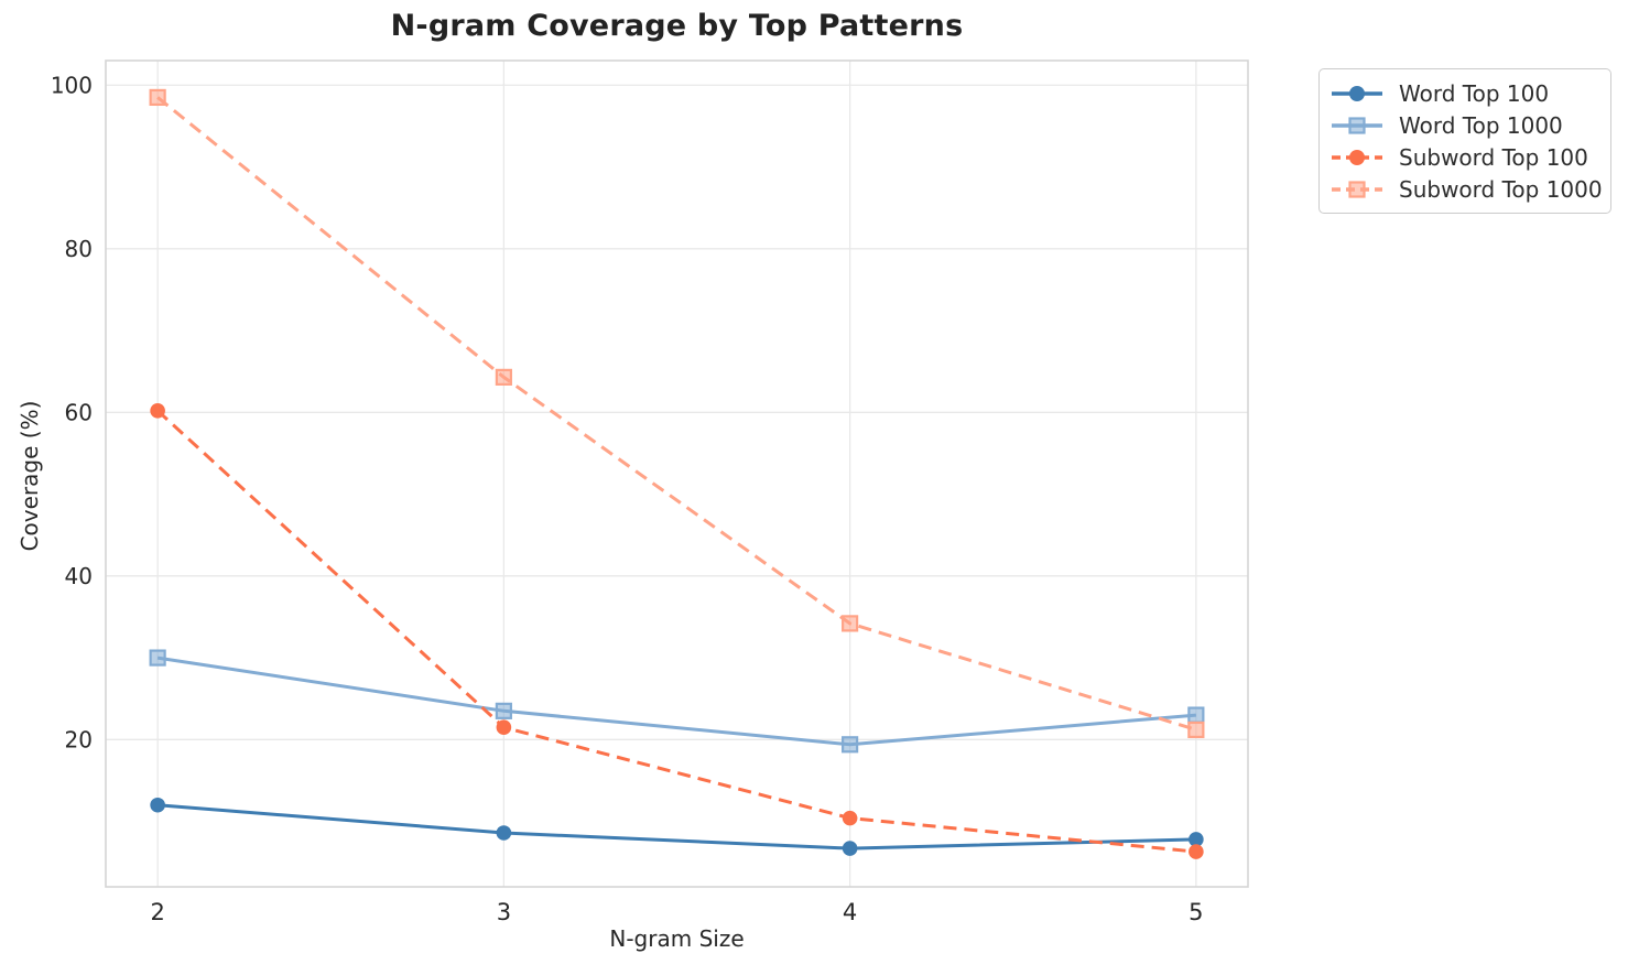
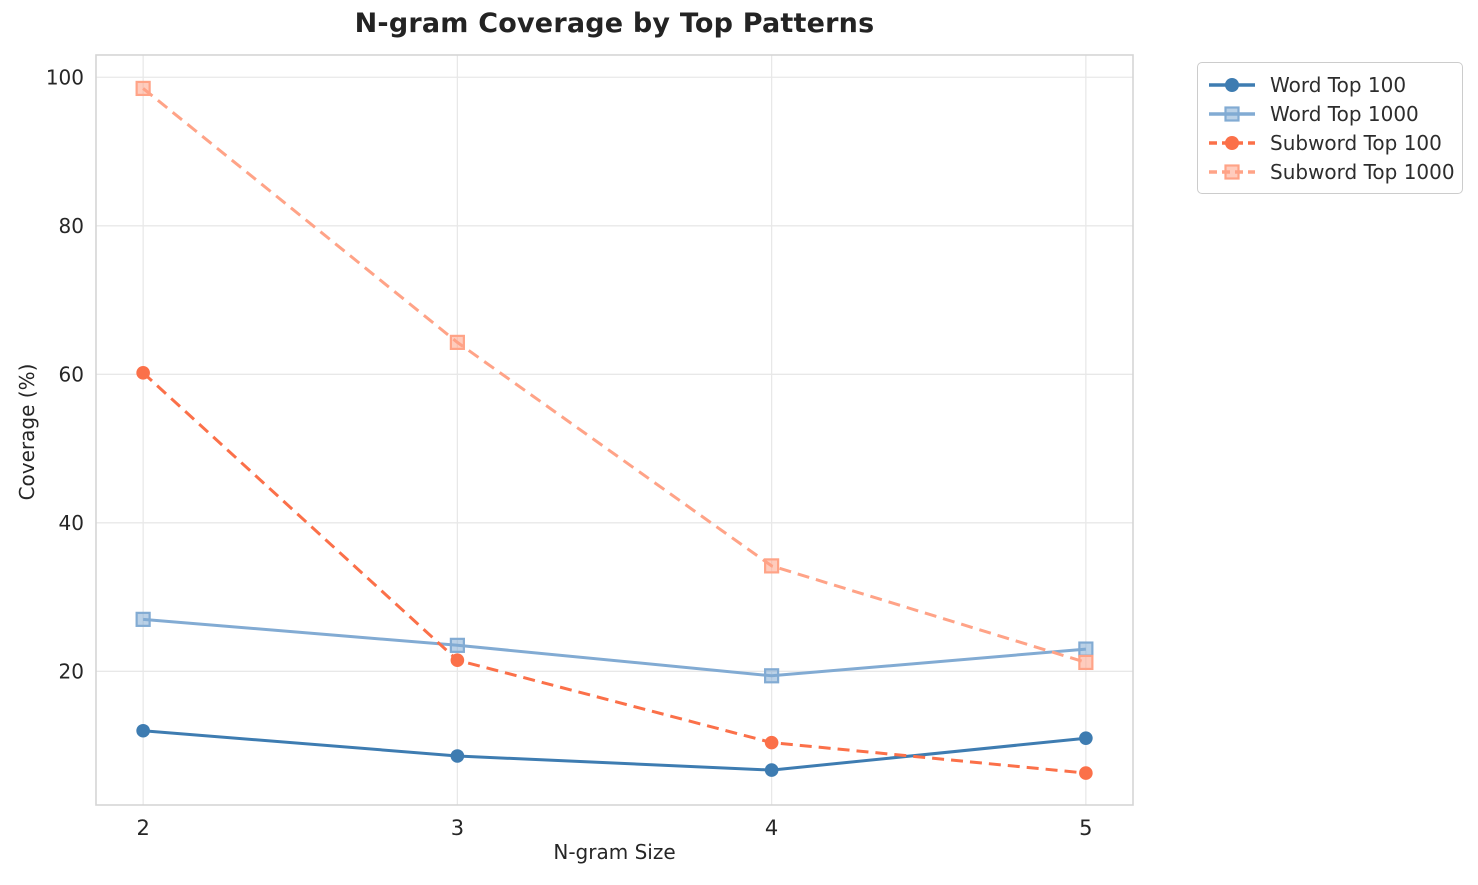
Word Top 1000/2: 30 -> 27
Word Top 100/5: 8 -> 11
